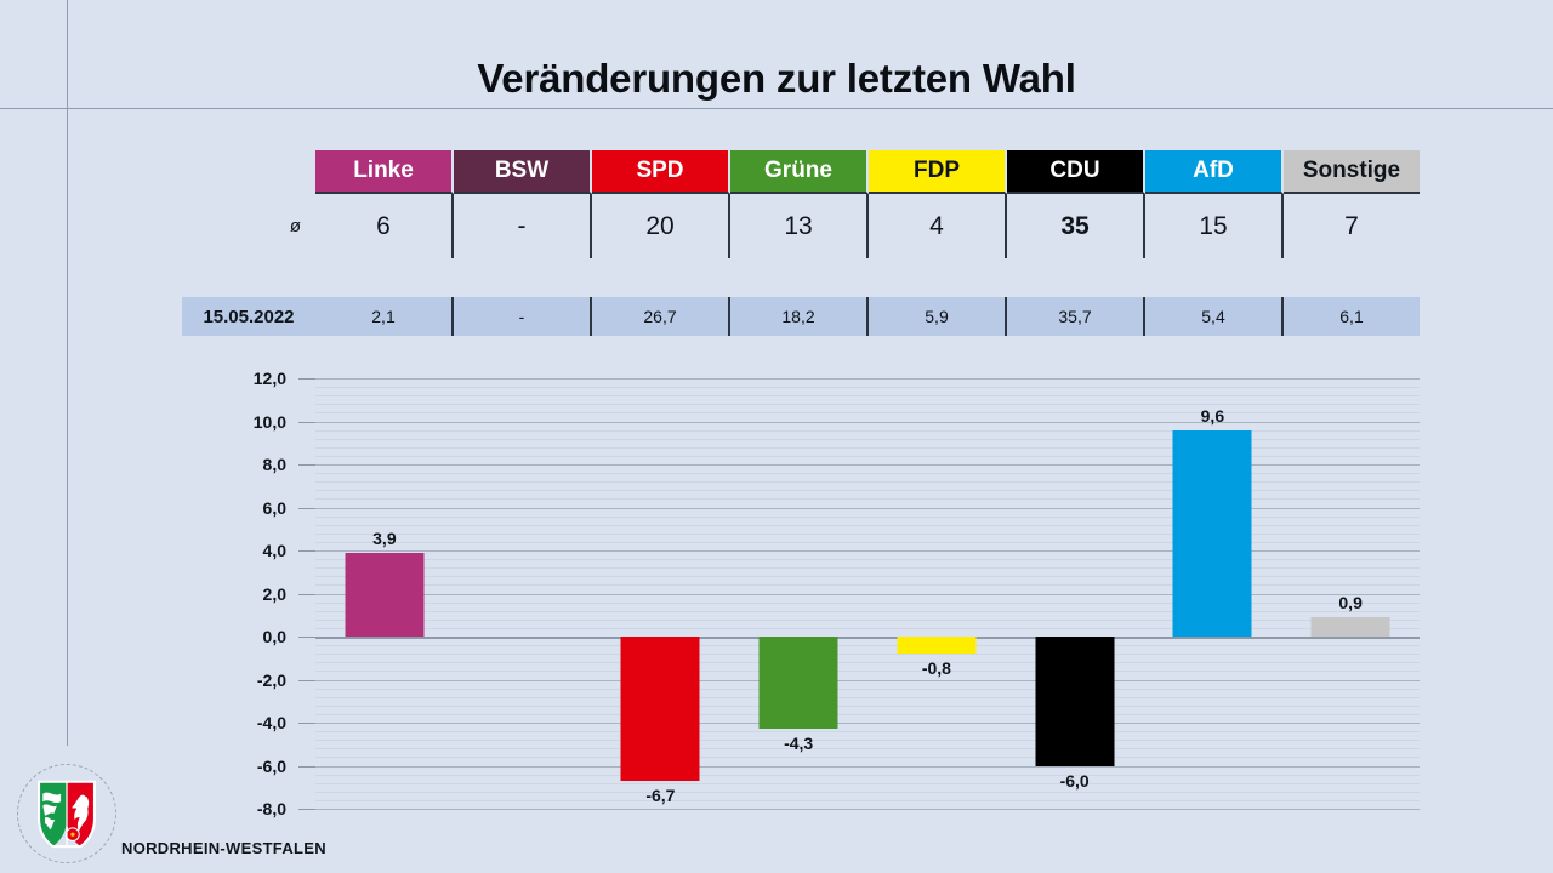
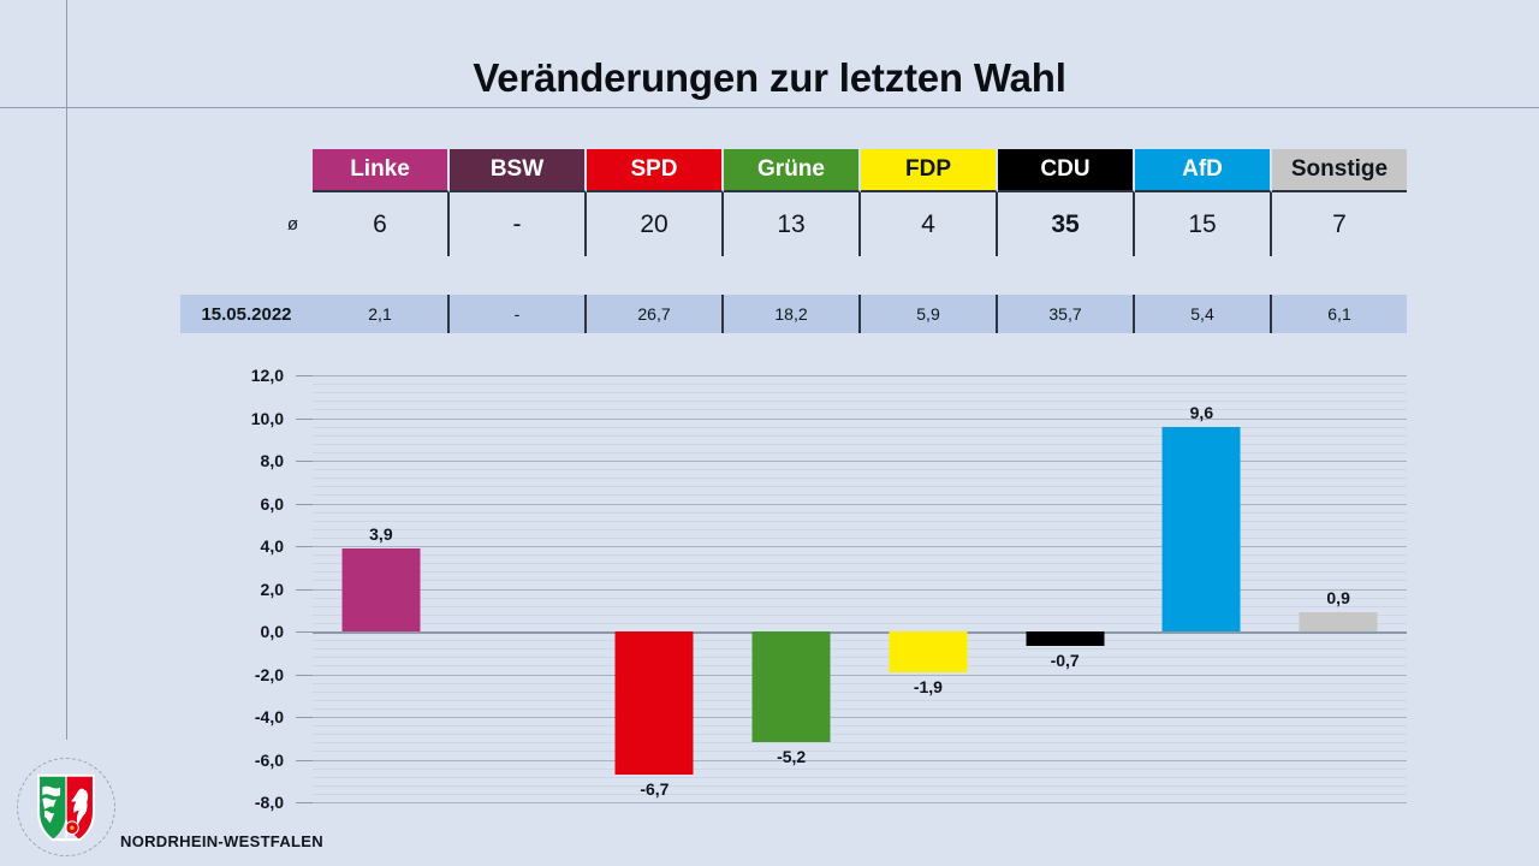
Grüne: -4,3 -> -5,2
FDP: -0,8 -> -1,9
CDU: -6,0 -> -0,7
